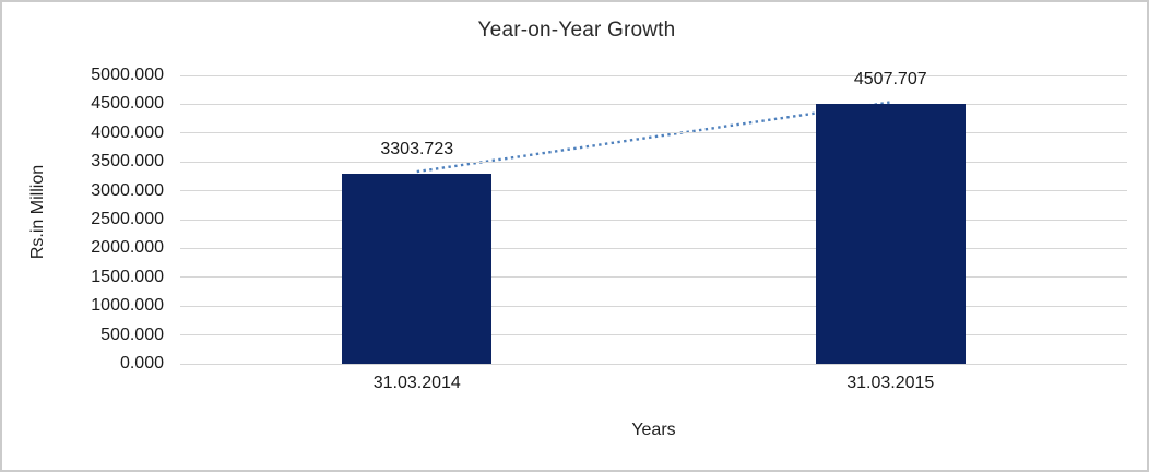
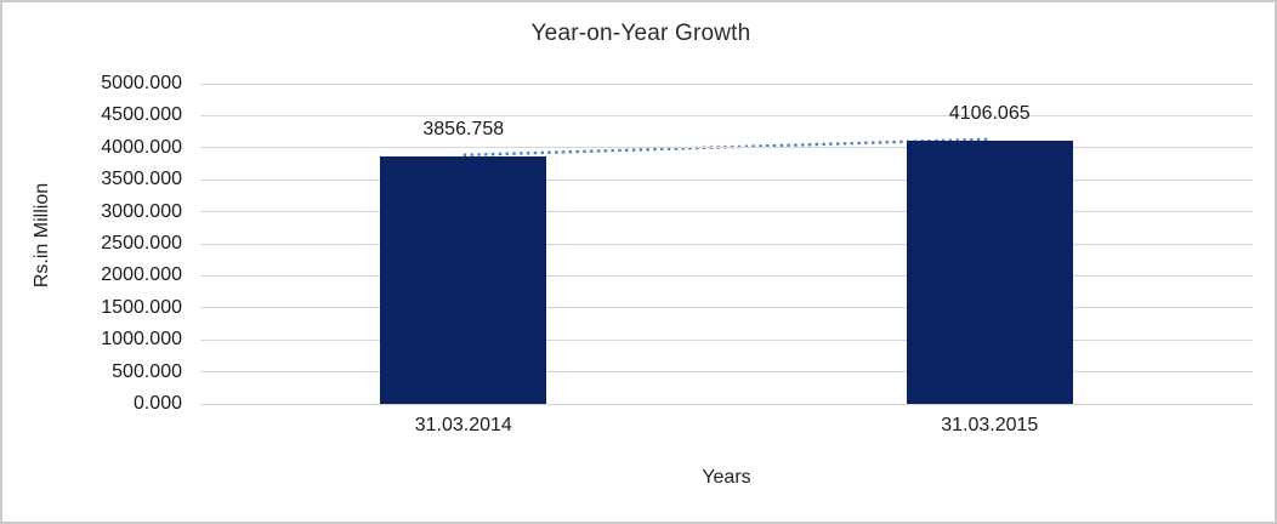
31.03.2014: 3303.723 -> 3856.758
31.03.2015: 4507.707 -> 4106.065
